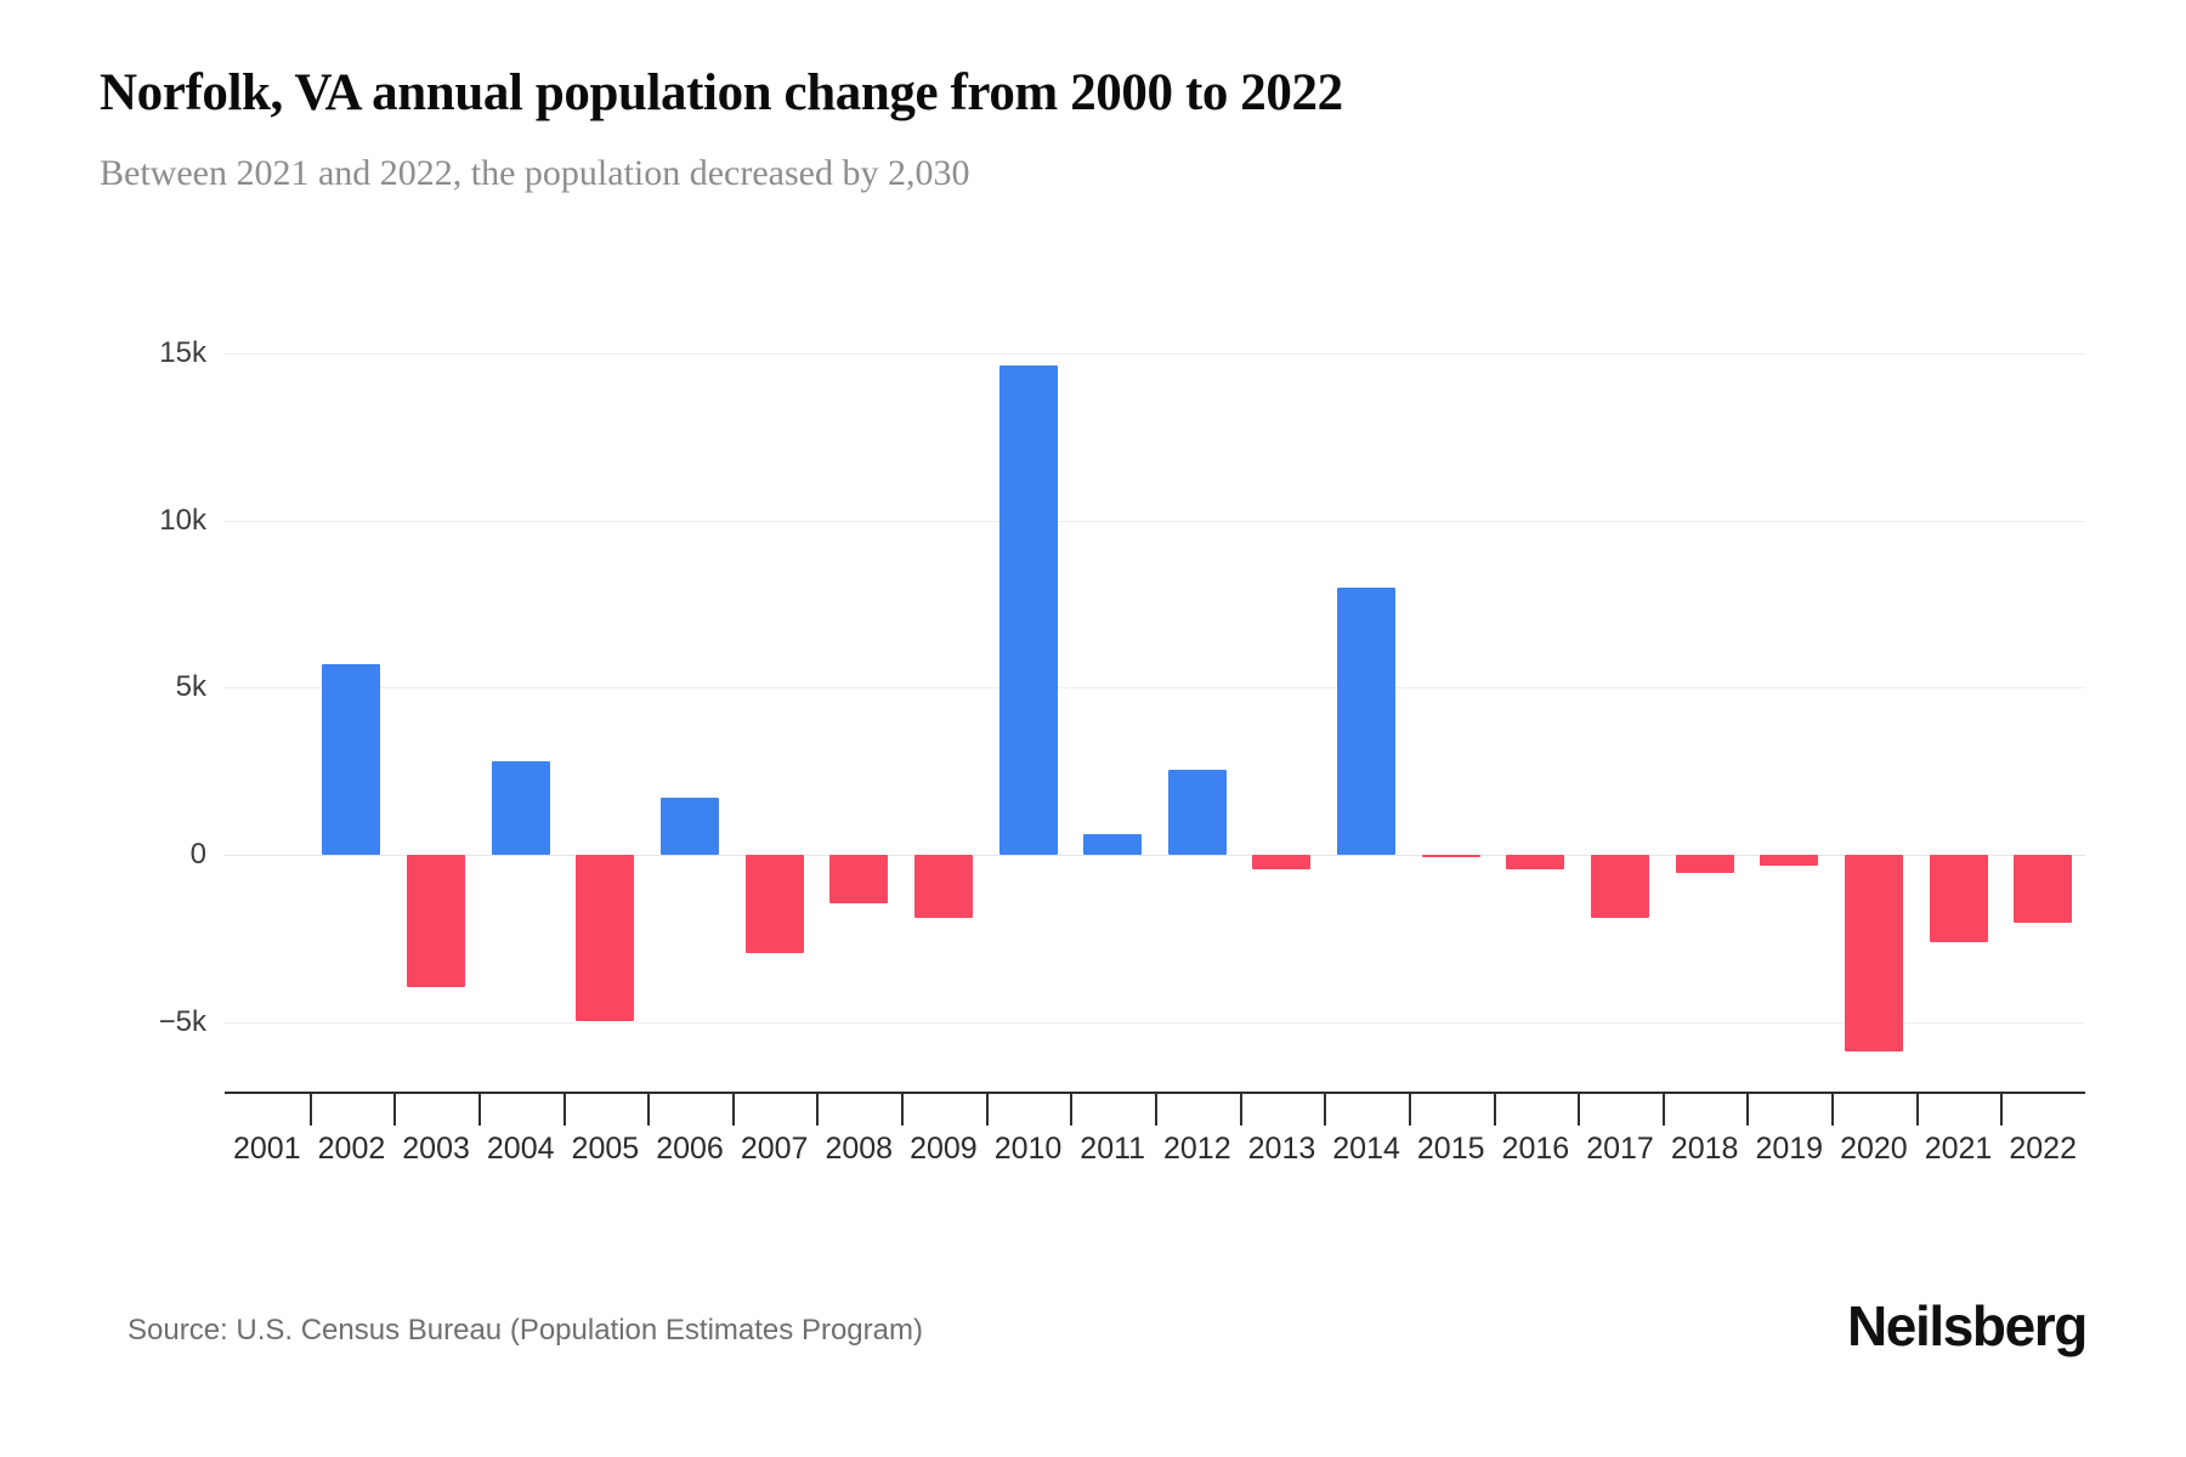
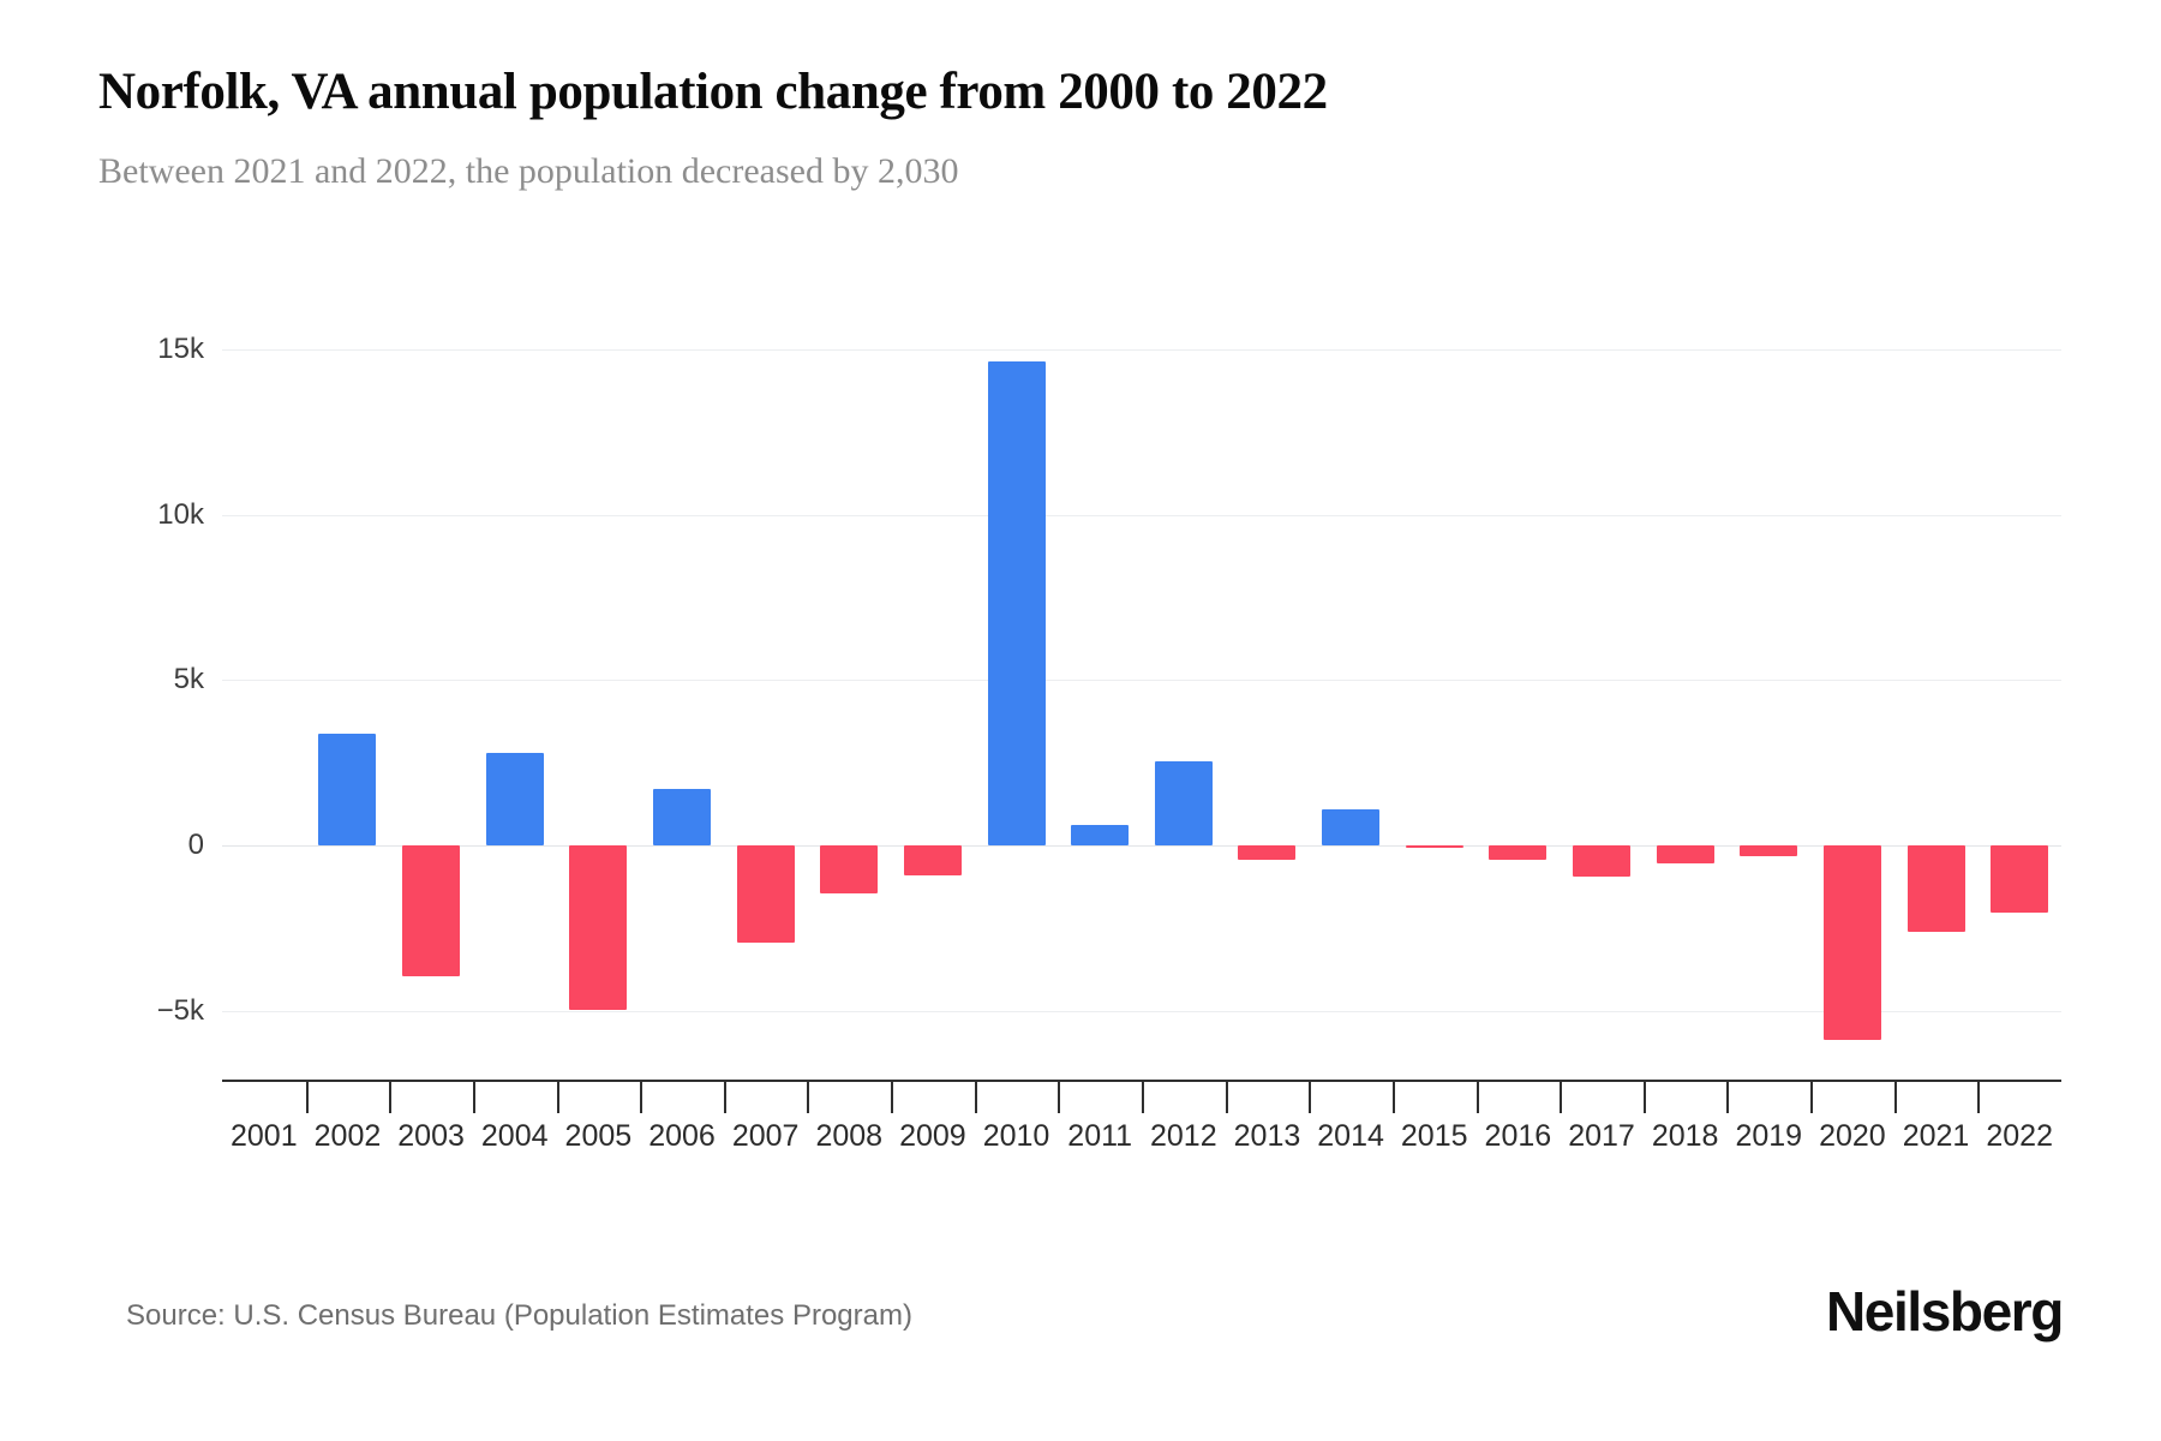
2002: 5.7k -> 3.4k
2009: -1.9k -> -0.9k
2014: 8.0k -> 1.1k
2017: -1.9k -> -1.0k
